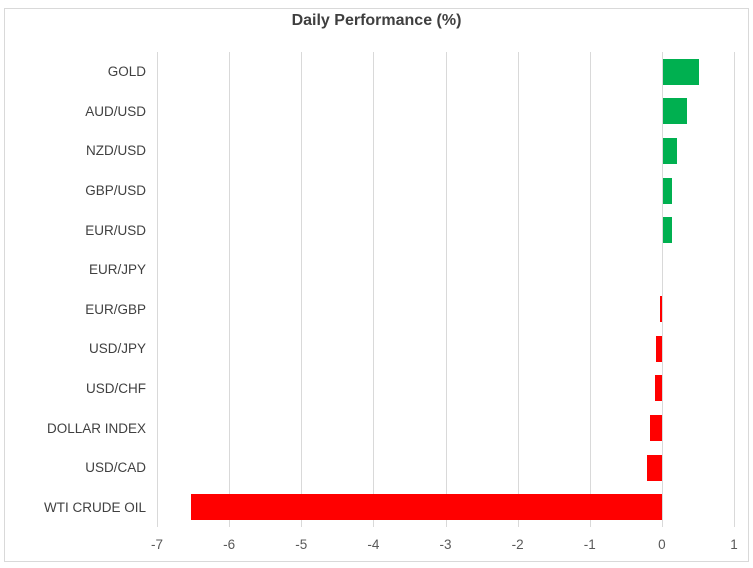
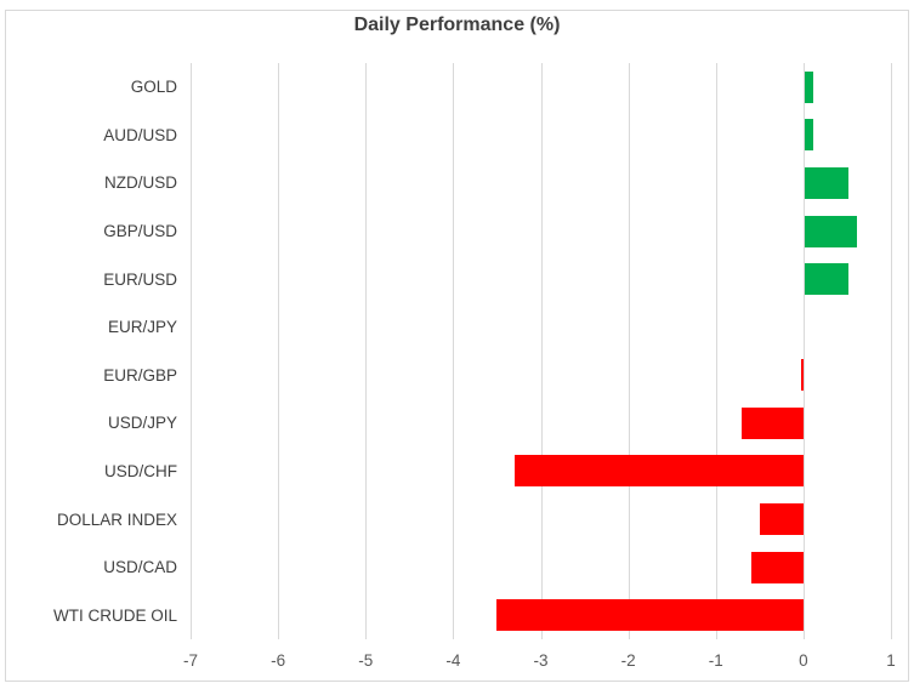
GOLD: 0.5 -> 0.1
AUD/USD: 0.3 -> 0.1
NZD/USD: 0.2 -> 0.5
GBP/USD: 0.1 -> 0.6
EUR/USD: 0.1 -> 0.5
USD/JPY: -0.1 -> -0.7
USD/CHF: -0.1 -> -3.3
DOLLAR INDEX: -0.2 -> -0.5
USD/CAD: -0.2 -> -0.6
WTI CRUDE OIL: -6.5 -> -3.5
